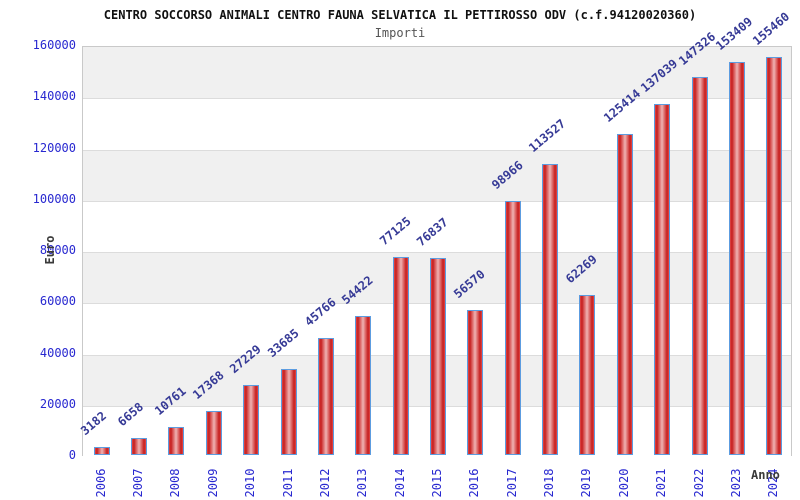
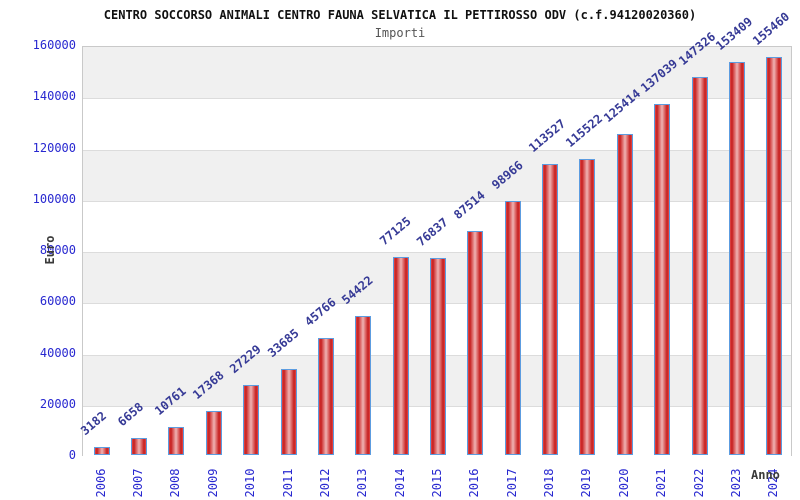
2016: 56570 -> 87514
2019: 62269 -> 115522
